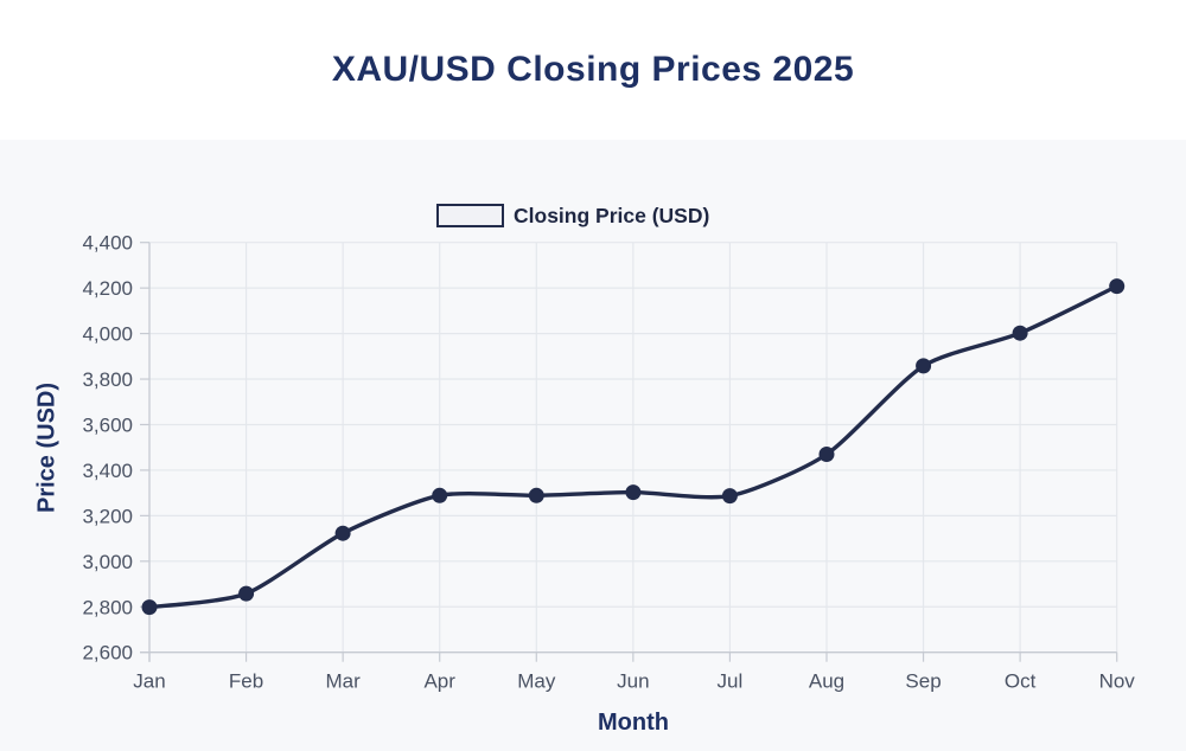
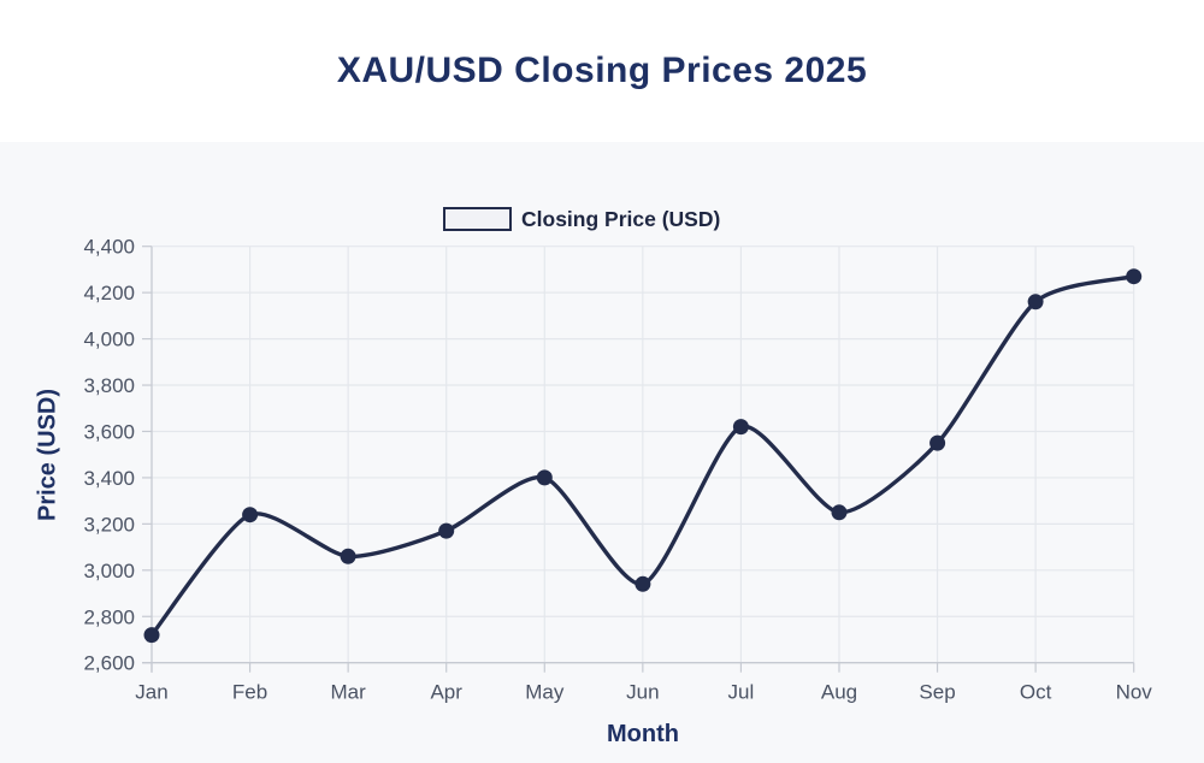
Jan: 2800 -> 2720
Feb: 2860 -> 3240
Mar: 3120 -> 3060
Apr: 3290 -> 3170
May: 3290 -> 3400
Jun: 3300 -> 2940
Jul: 3290 -> 3620
Aug: 3470 -> 3250
Sep: 3860 -> 3550
Oct: 4000 -> 4160
Nov: 4210 -> 4270
